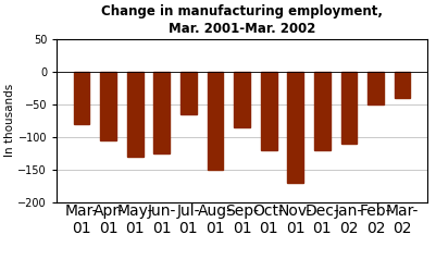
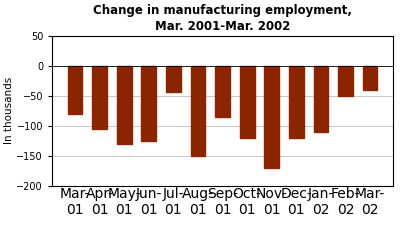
Jul- 01: -65 -> -44
